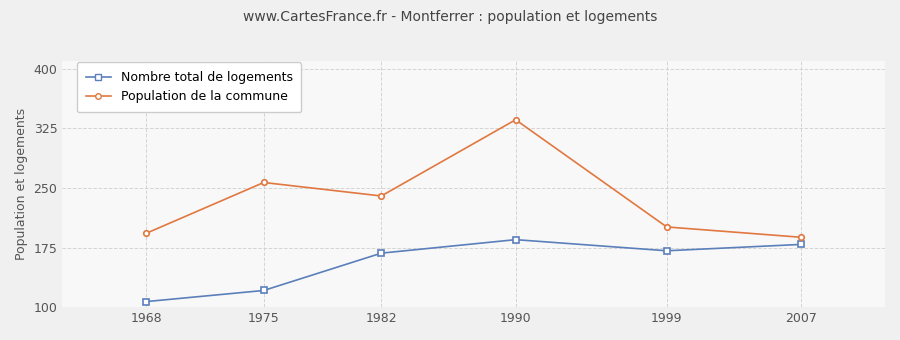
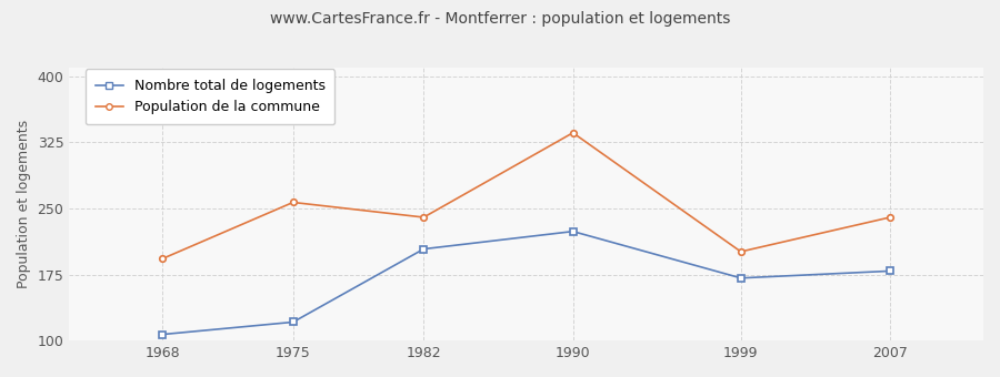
Nombre total de logements/1982: 168 -> 204
Nombre total de logements/1990: 185 -> 224
Population de la commune/2007: 188 -> 240
